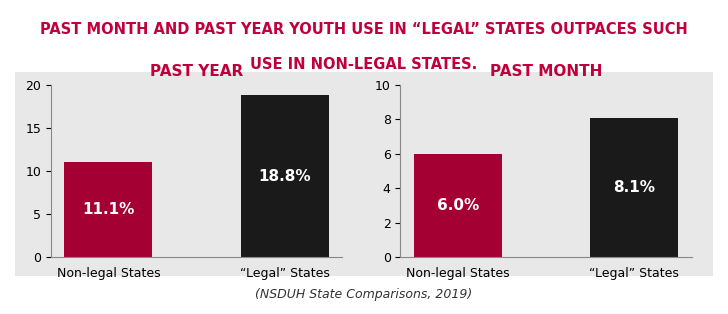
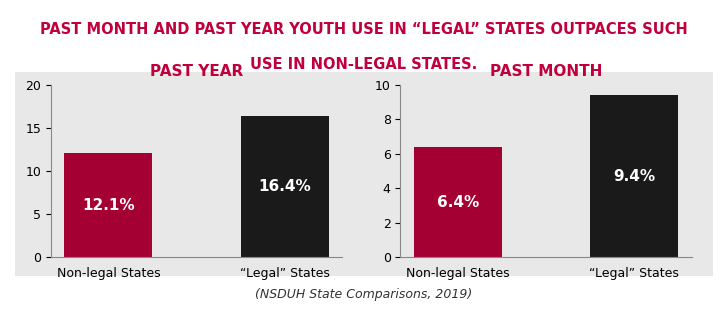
PAST YEAR/Non-legal States: 11.1% -> 12.1%
PAST YEAR/“Legal” States: 18.8% -> 16.4%
PAST MONTH/Non-legal States: 6.0% -> 6.4%
PAST MONTH/“Legal” States: 8.1% -> 9.4%
